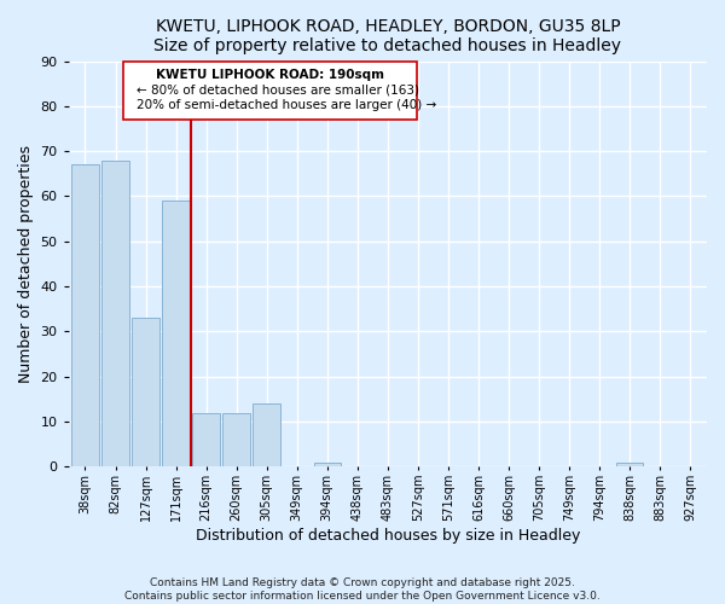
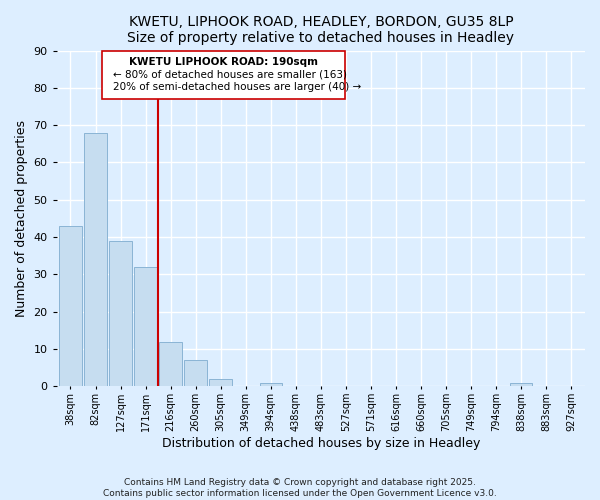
38sqm: 67 -> 43
127sqm: 33 -> 39
171sqm: 59 -> 32
260sqm: 12 -> 7
305sqm: 14 -> 2
